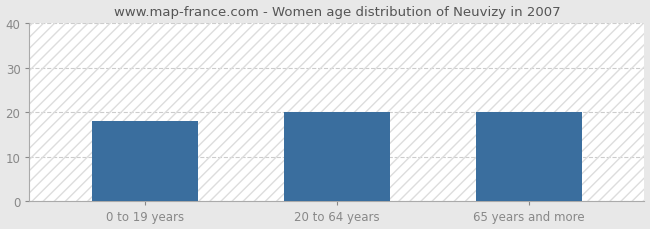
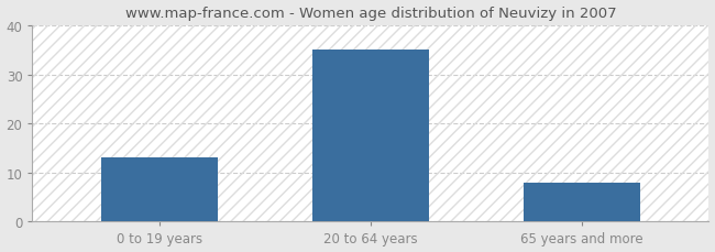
0 to 19 years: 18 -> 13
20 to 64 years: 20 -> 35
65 years and more: 20 -> 8
